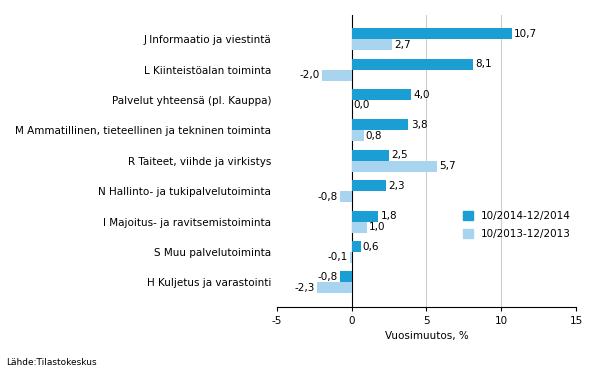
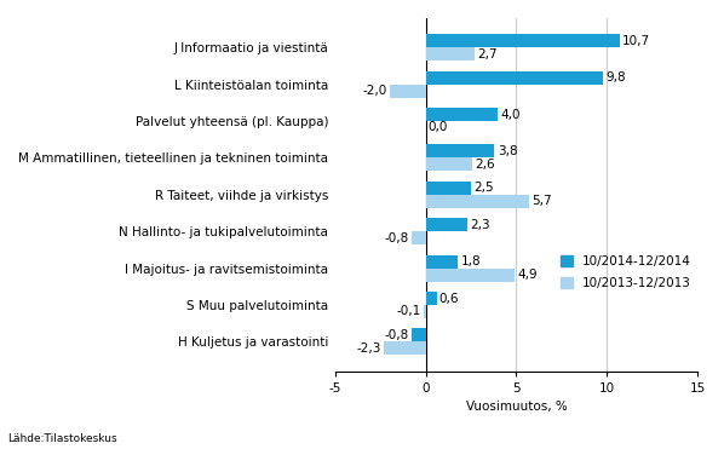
10/2014-12/2014/L Kiinteistöalan toiminta: 8,1 -> 9,8
10/2013-12/2013/M Ammatillinen, tieteellinen ja tekninen toiminta: 0,8 -> 2,6
10/2013-12/2013/I Majoitus- ja ravitsemistoiminta: 1,0 -> 4,9
